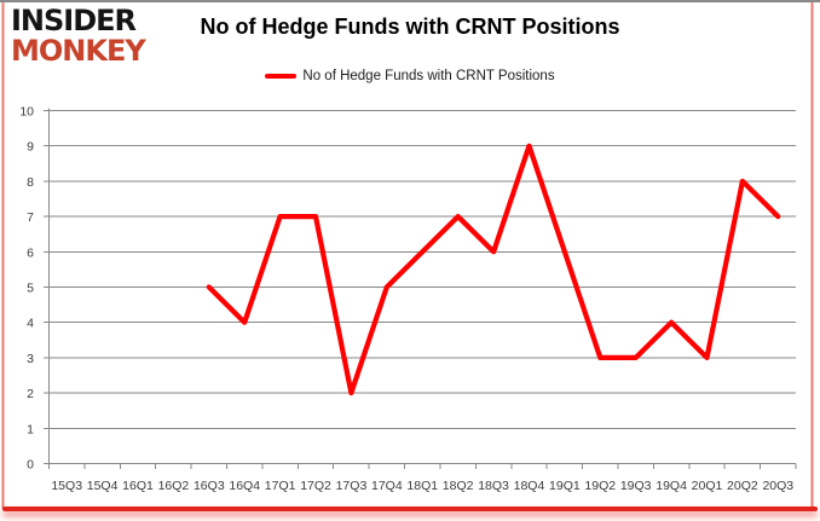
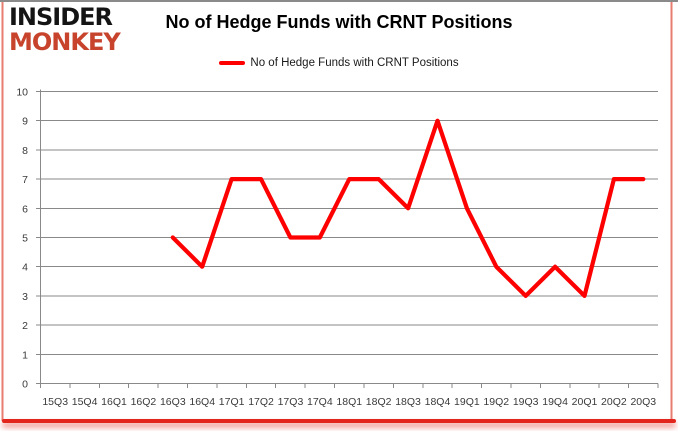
17Q3: 2 -> 5
18Q1: 6 -> 7
19Q2: 3 -> 4
20Q2: 8 -> 7
